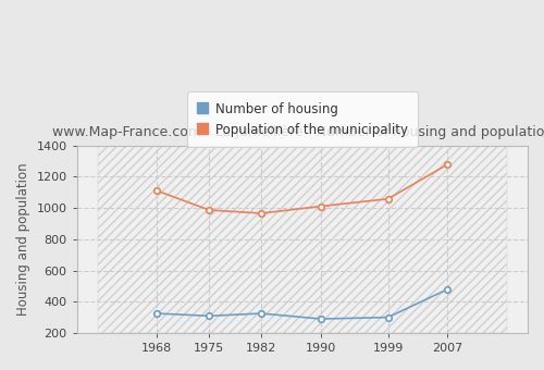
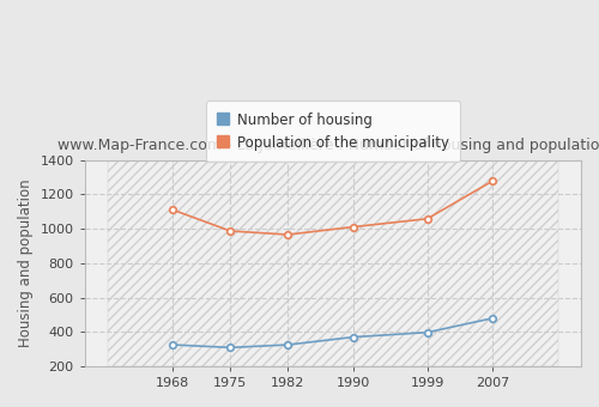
Number of housing/1990: 290 -> 370
Number of housing/1999: 300 -> 400
